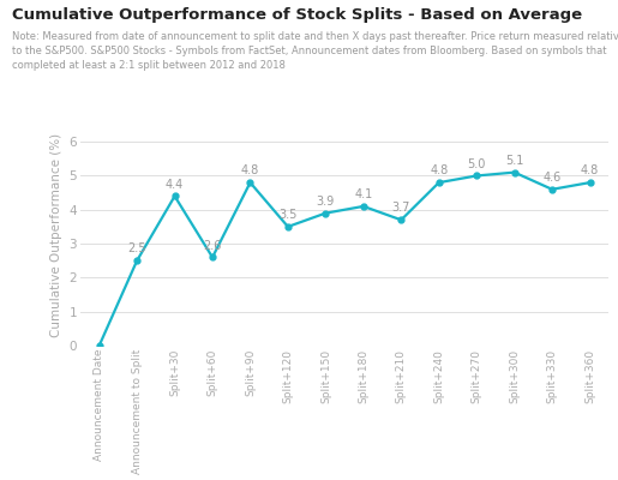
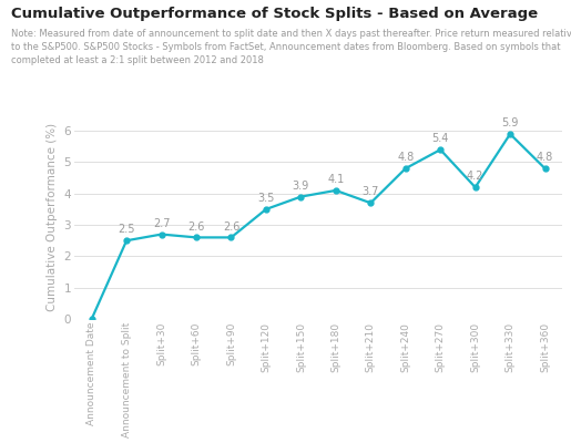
Split+30: 4.4 -> 2.7
Split+90: 4.8 -> 2.6
Split+270: 5.0 -> 5.4
Split+300: 5.1 -> 4.2
Split+330: 4.6 -> 5.9
